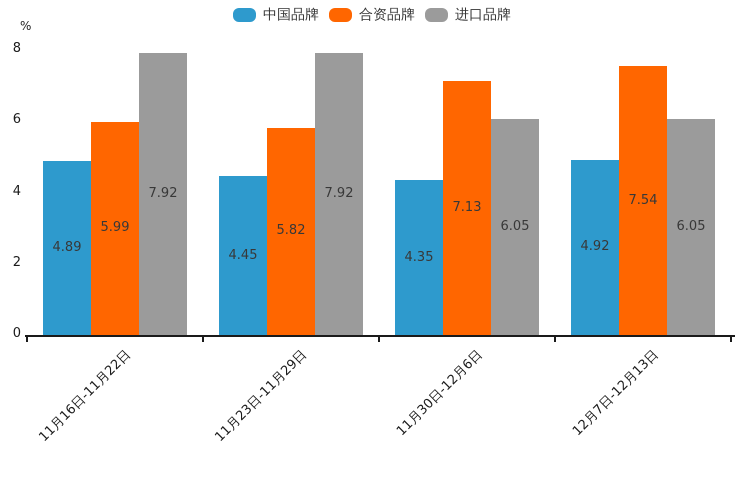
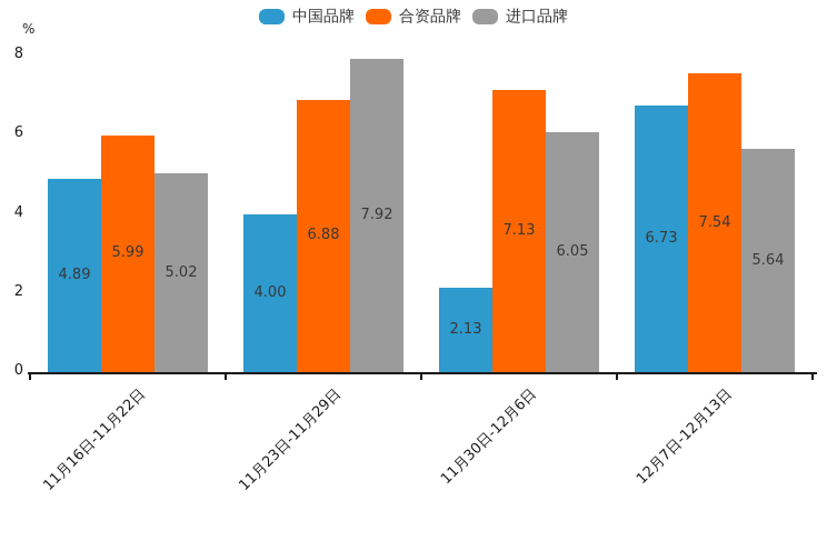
进口品牌/11月16日-11月22日: 7.92 -> 5.02
中国品牌/11月23日-11月29日: 4.45 -> 4.00
合资品牌/11月23日-11月29日: 5.82 -> 6.88
中国品牌/11月30日-12月6日: 4.35 -> 2.13
中国品牌/12月7日-12月13日: 4.92 -> 6.73
进口品牌/12月7日-12月13日: 6.05 -> 5.64
